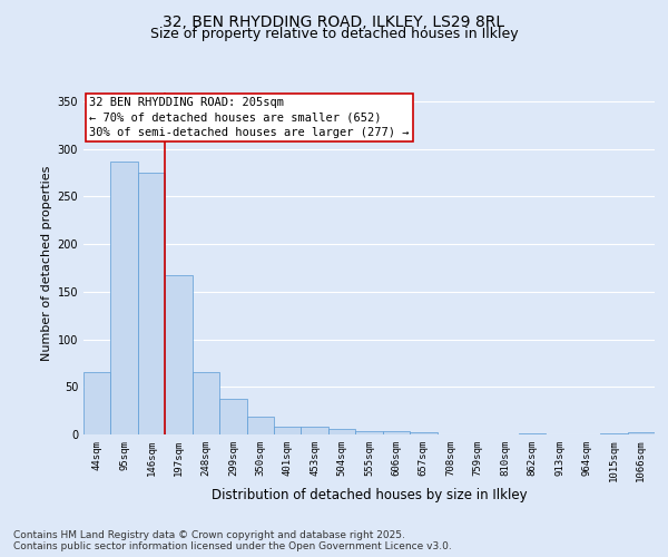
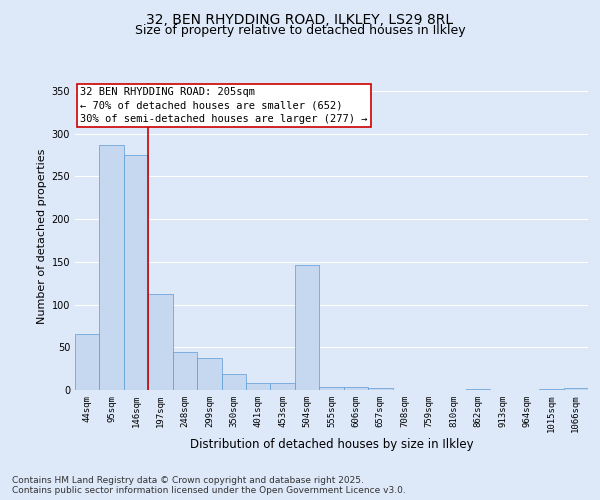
197sqm: 168 -> 112
248sqm: 65 -> 44
504sqm: 6 -> 146
